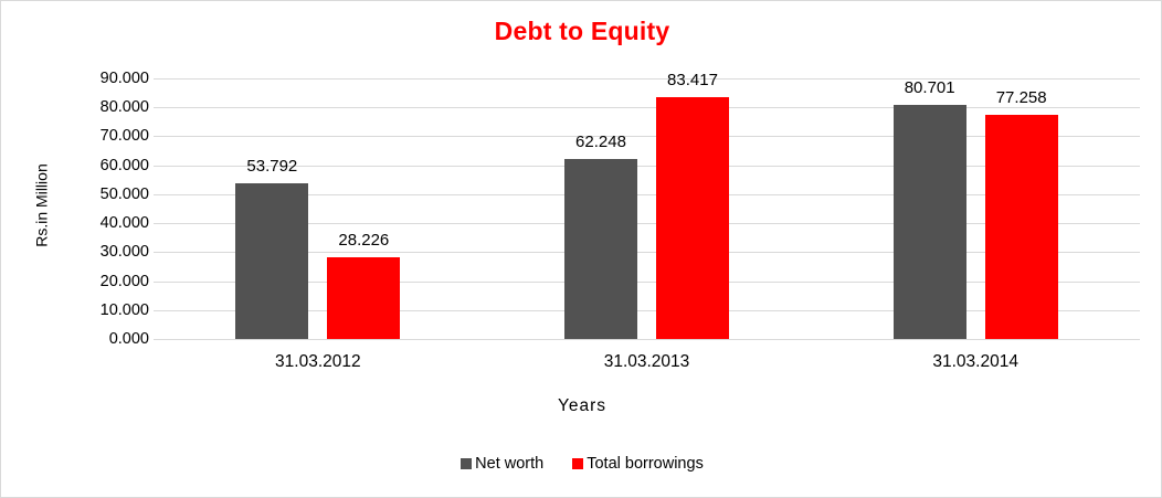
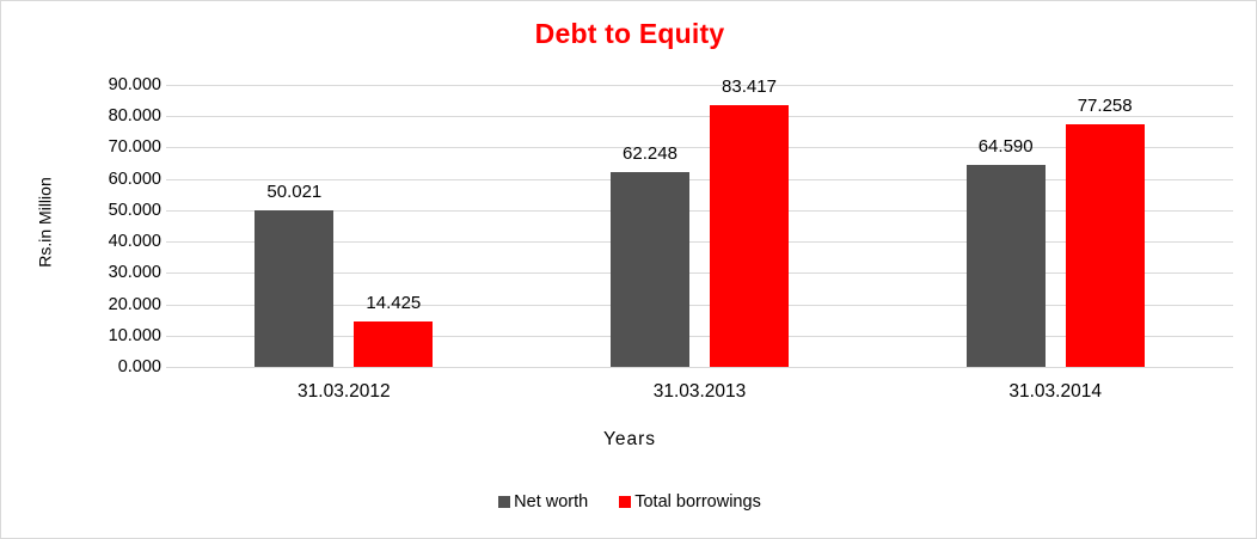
Net worth/31.03.2012: 53.792 -> 50.021
Total borrowings/31.03.2012: 28.226 -> 14.425
Net worth/31.03.2014: 80.701 -> 64.590
